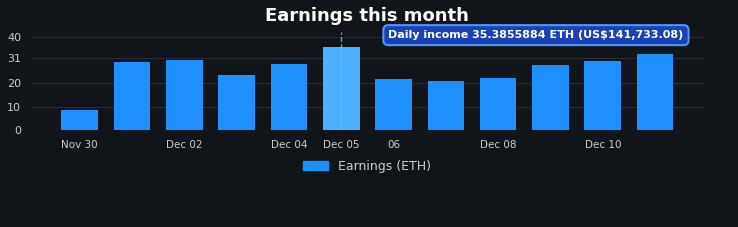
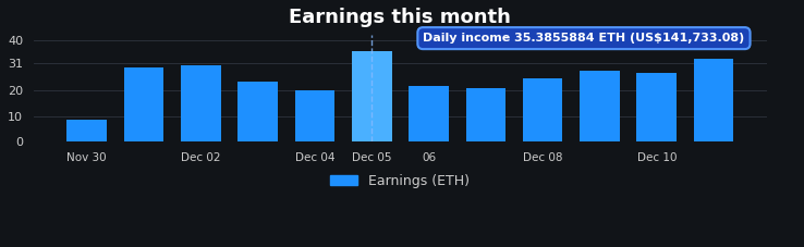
Dec 04: 28.5 -> 20.0
Dec 08: 22.5 -> 25.0
Dec 10: 29.5 -> 27.0
